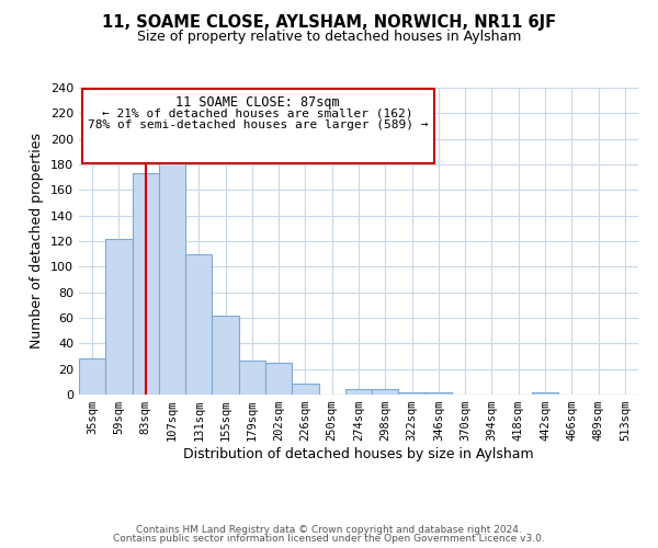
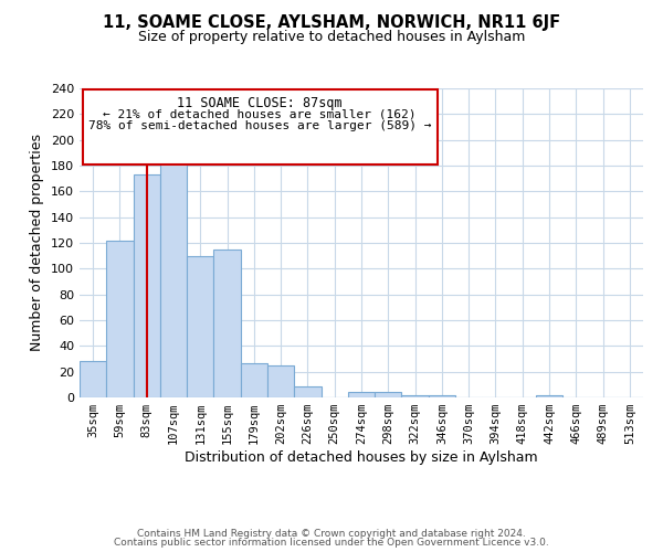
155sqm: 62 -> 115
